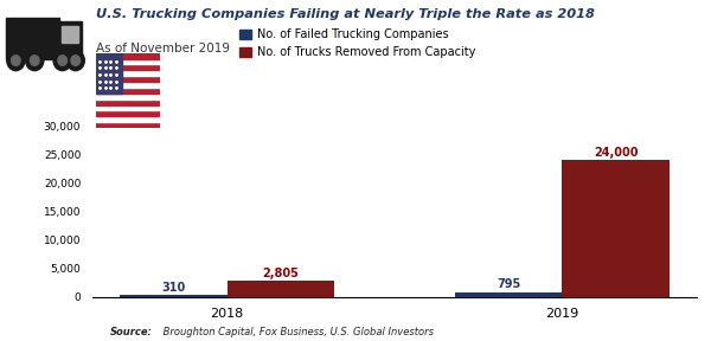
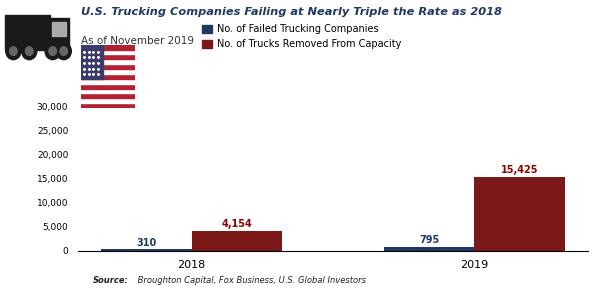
No. of Trucks Removed From Capacity/2018: 2,805 -> 4,154
No. of Trucks Removed From Capacity/2019: 24,000 -> 15,425
